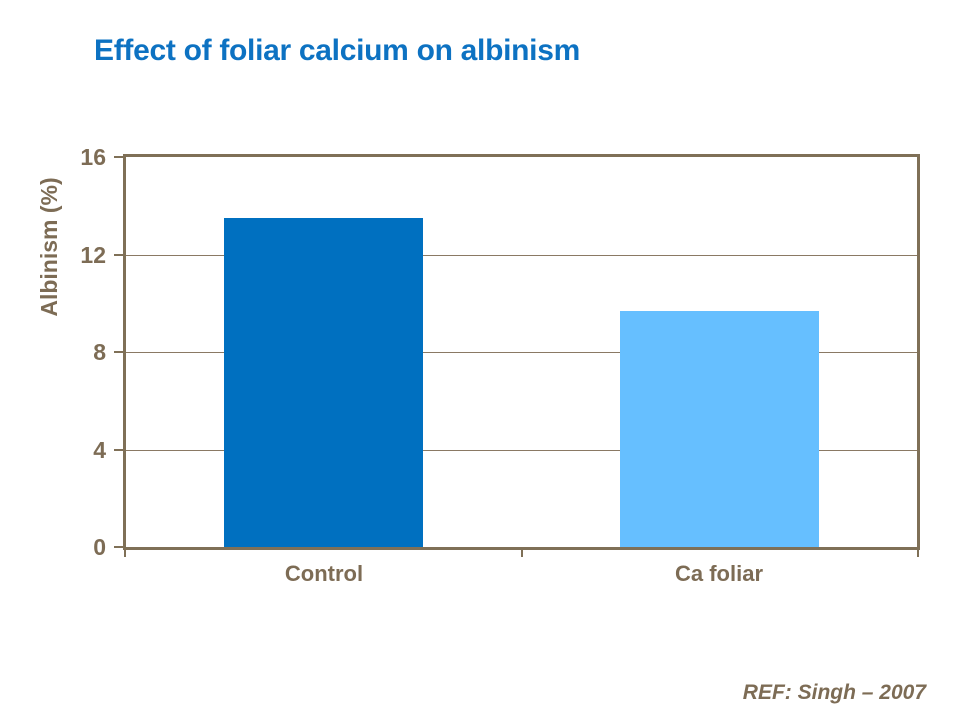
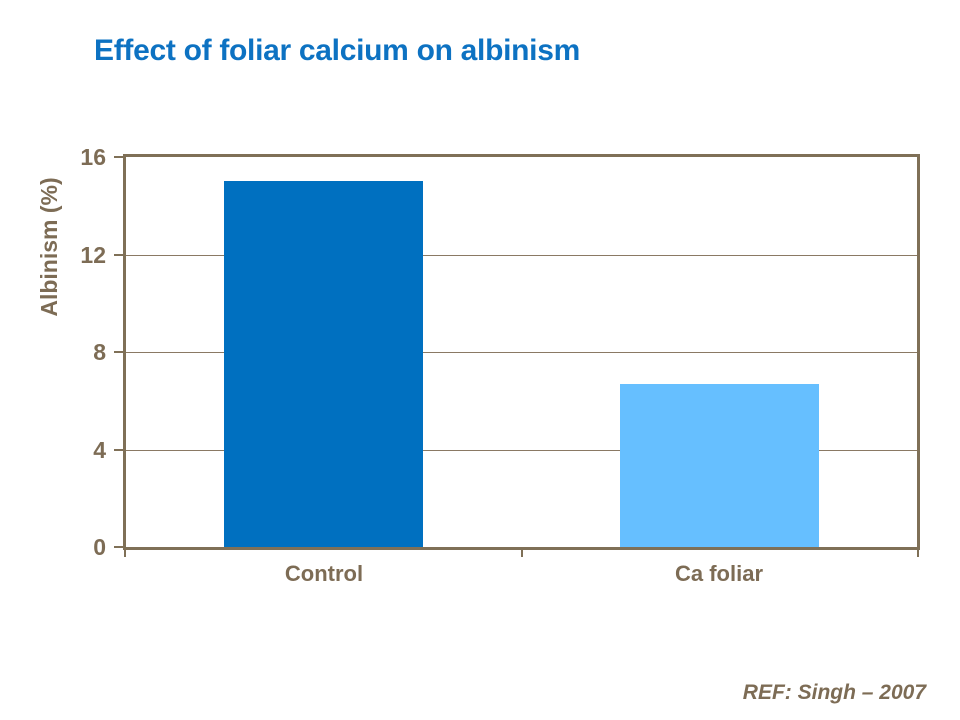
Control: 13.5 -> 15.0
Ca foliar: 9.7 -> 6.7
